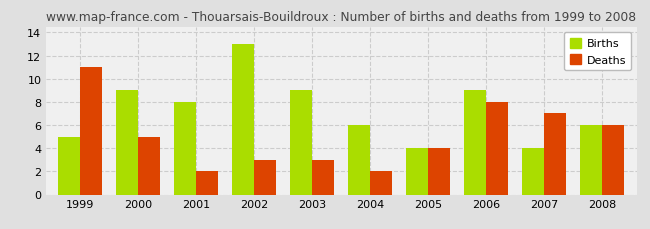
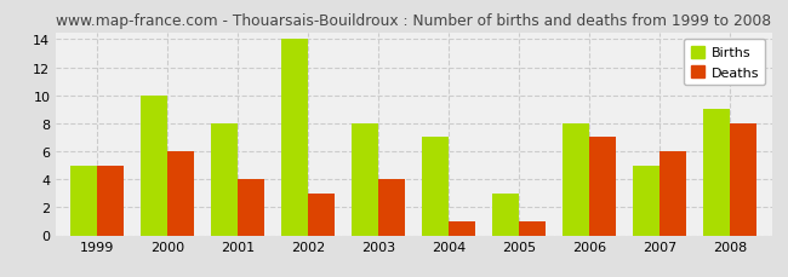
Deaths/1999: 11 -> 5
Births/2000: 9 -> 10
Deaths/2000: 5 -> 6
Deaths/2001: 2 -> 4
Births/2002: 13 -> 14
Births/2003: 9 -> 8
Deaths/2003: 3 -> 4
Births/2004: 6 -> 7
Deaths/2004: 2 -> 1
Births/2005: 4 -> 3
Deaths/2005: 4 -> 1
Births/2006: 9 -> 8
Deaths/2006: 8 -> 7
Births/2007: 4 -> 5
Deaths/2007: 7 -> 6
Births/2008: 6 -> 9
Deaths/2008: 6 -> 8
